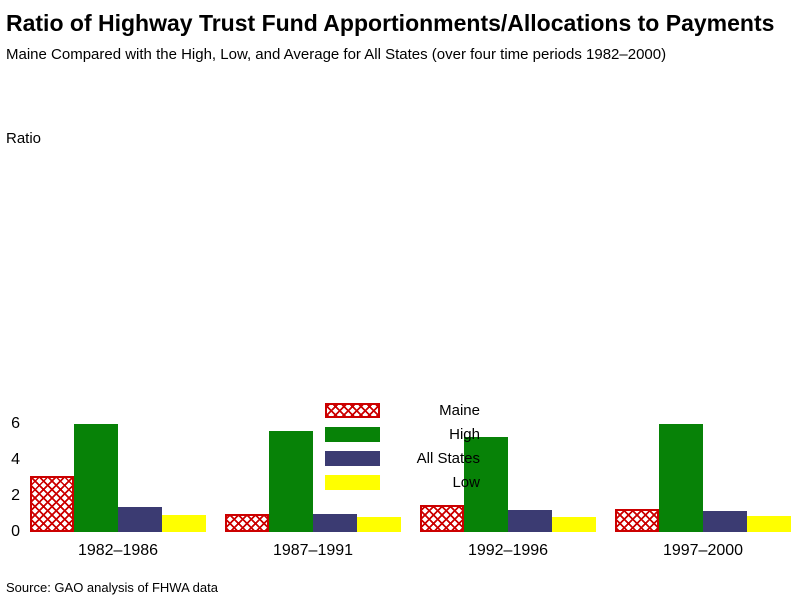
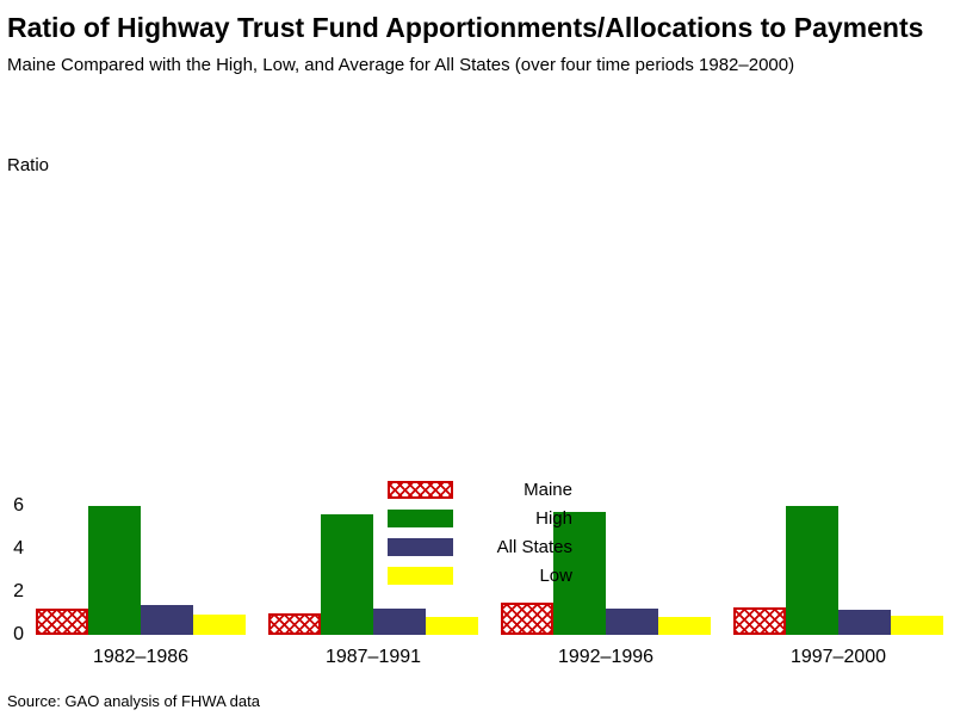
Maine/1982–1986: 3.1 -> 1.2
All States/1987–1991: 1.0 -> 1.2
High/1992–1996: 5.3 -> 5.7
